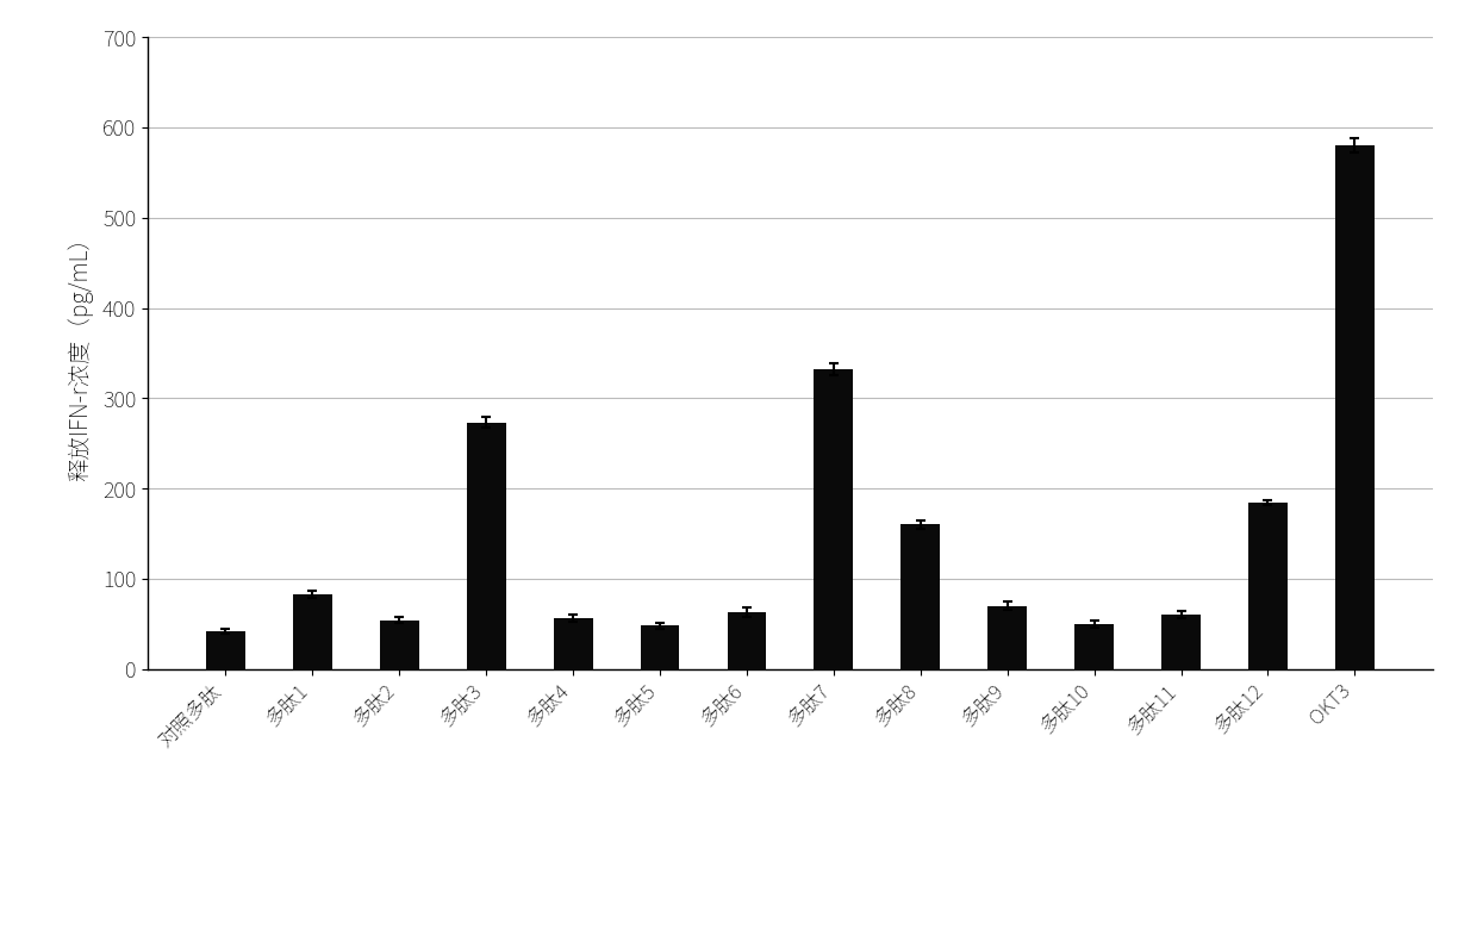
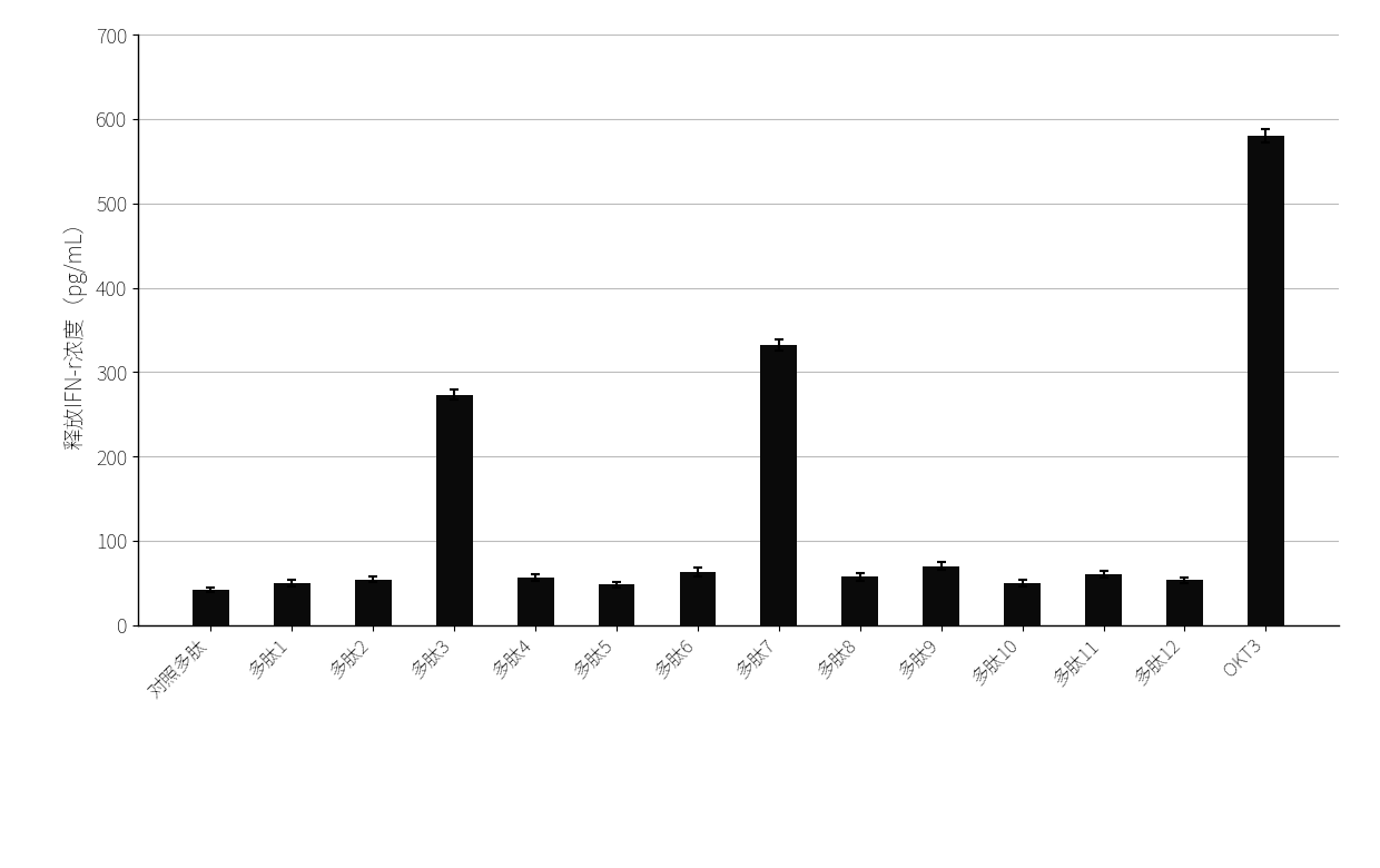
多肽1: 82 -> 50
多肽8: 160 -> 57
多肽12: 184 -> 53
